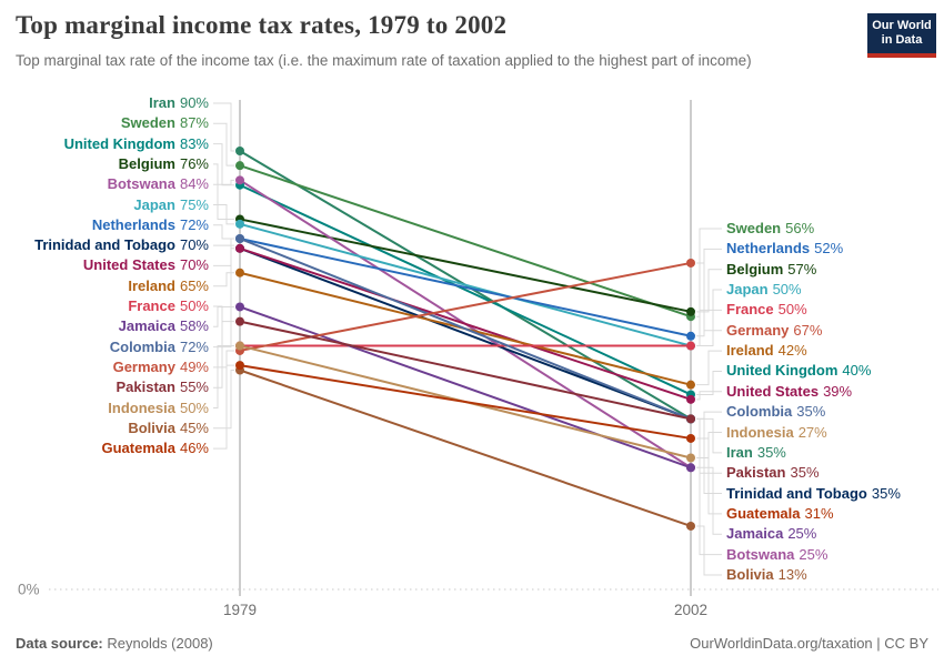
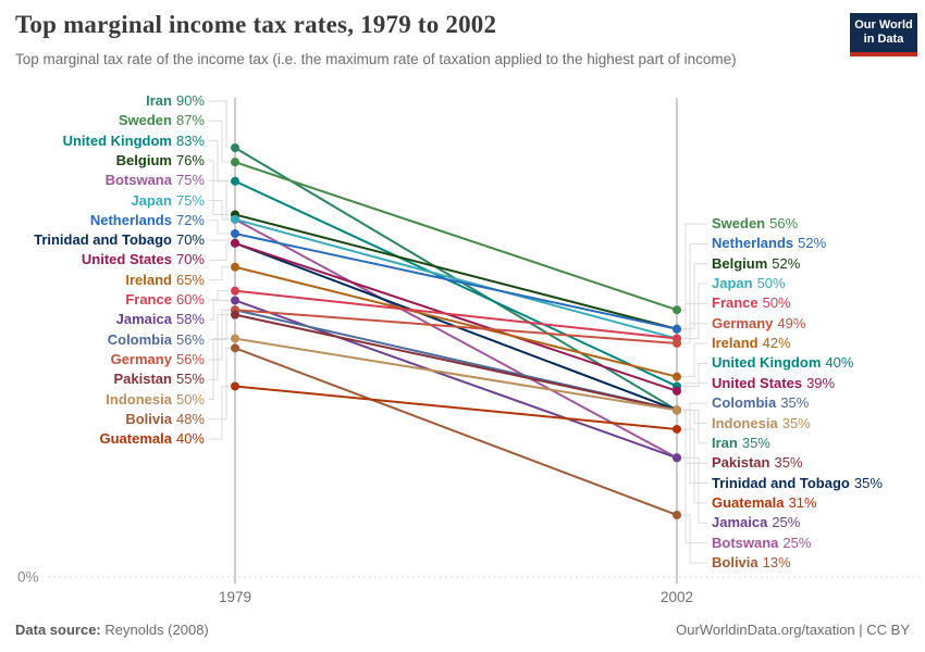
Botswana/1979: 84% -> 75%
France/1979: 50% -> 60%
Colombia/1979: 72% -> 56%
Germany/1979: 49% -> 56%
Bolivia/1979: 45% -> 48%
Guatemala/1979: 46% -> 40%
Belgium/2002: 57% -> 52%
Germany/2002: 67% -> 49%
Indonesia/2002: 27% -> 35%
